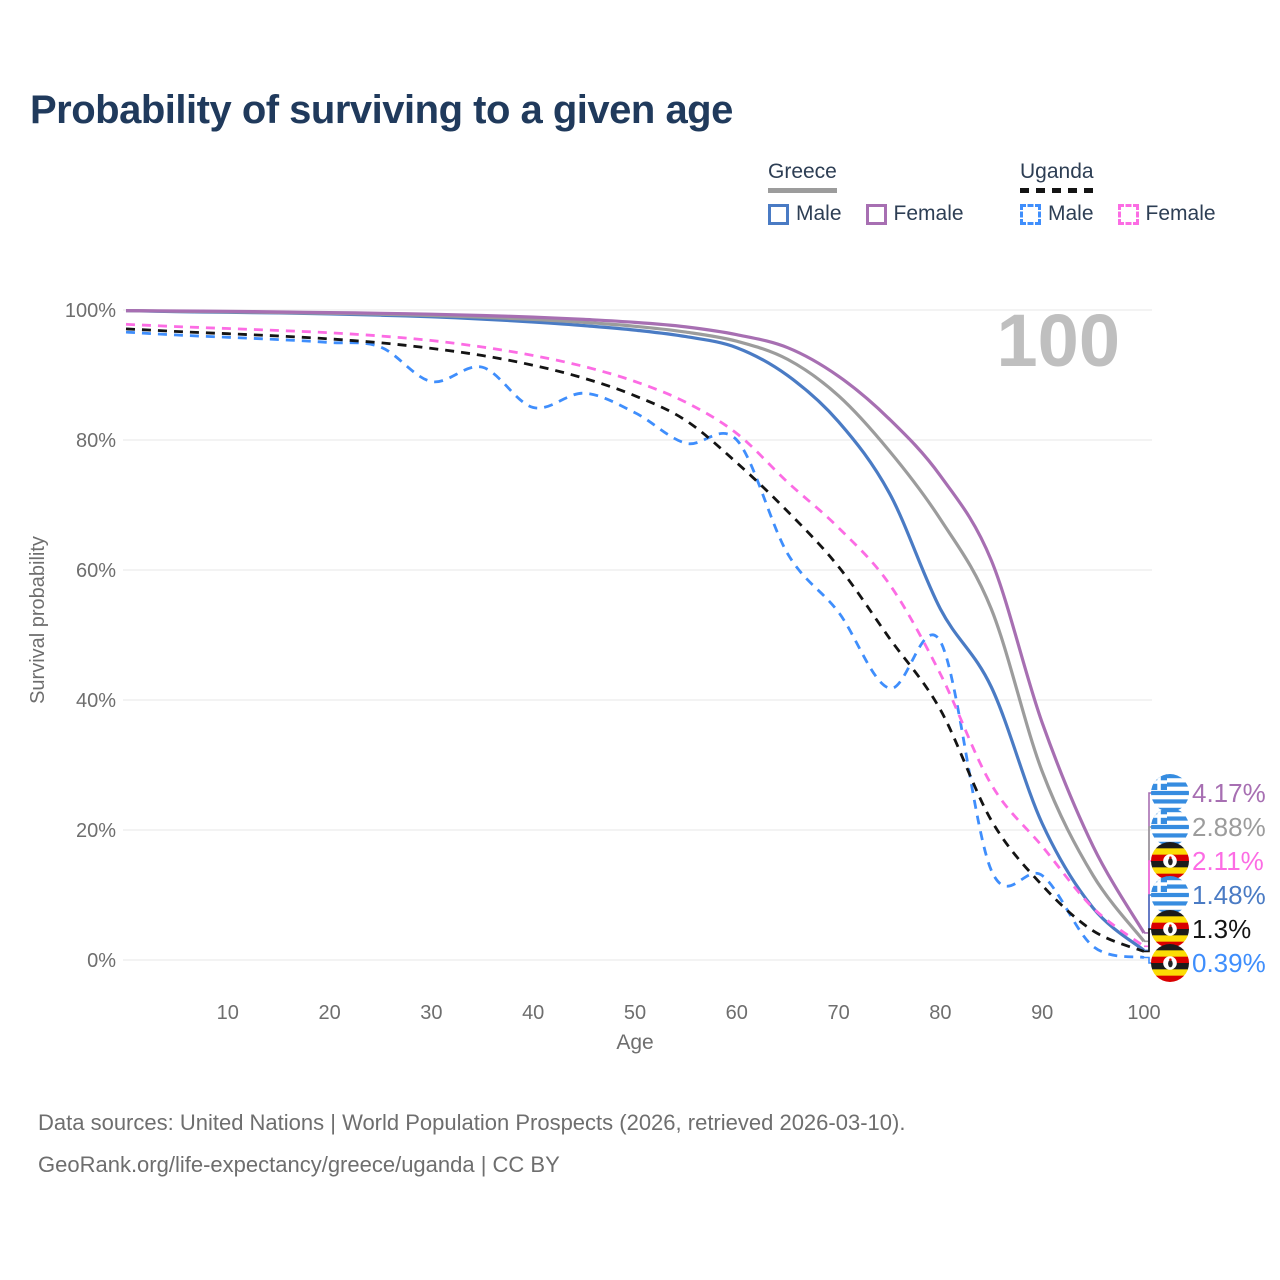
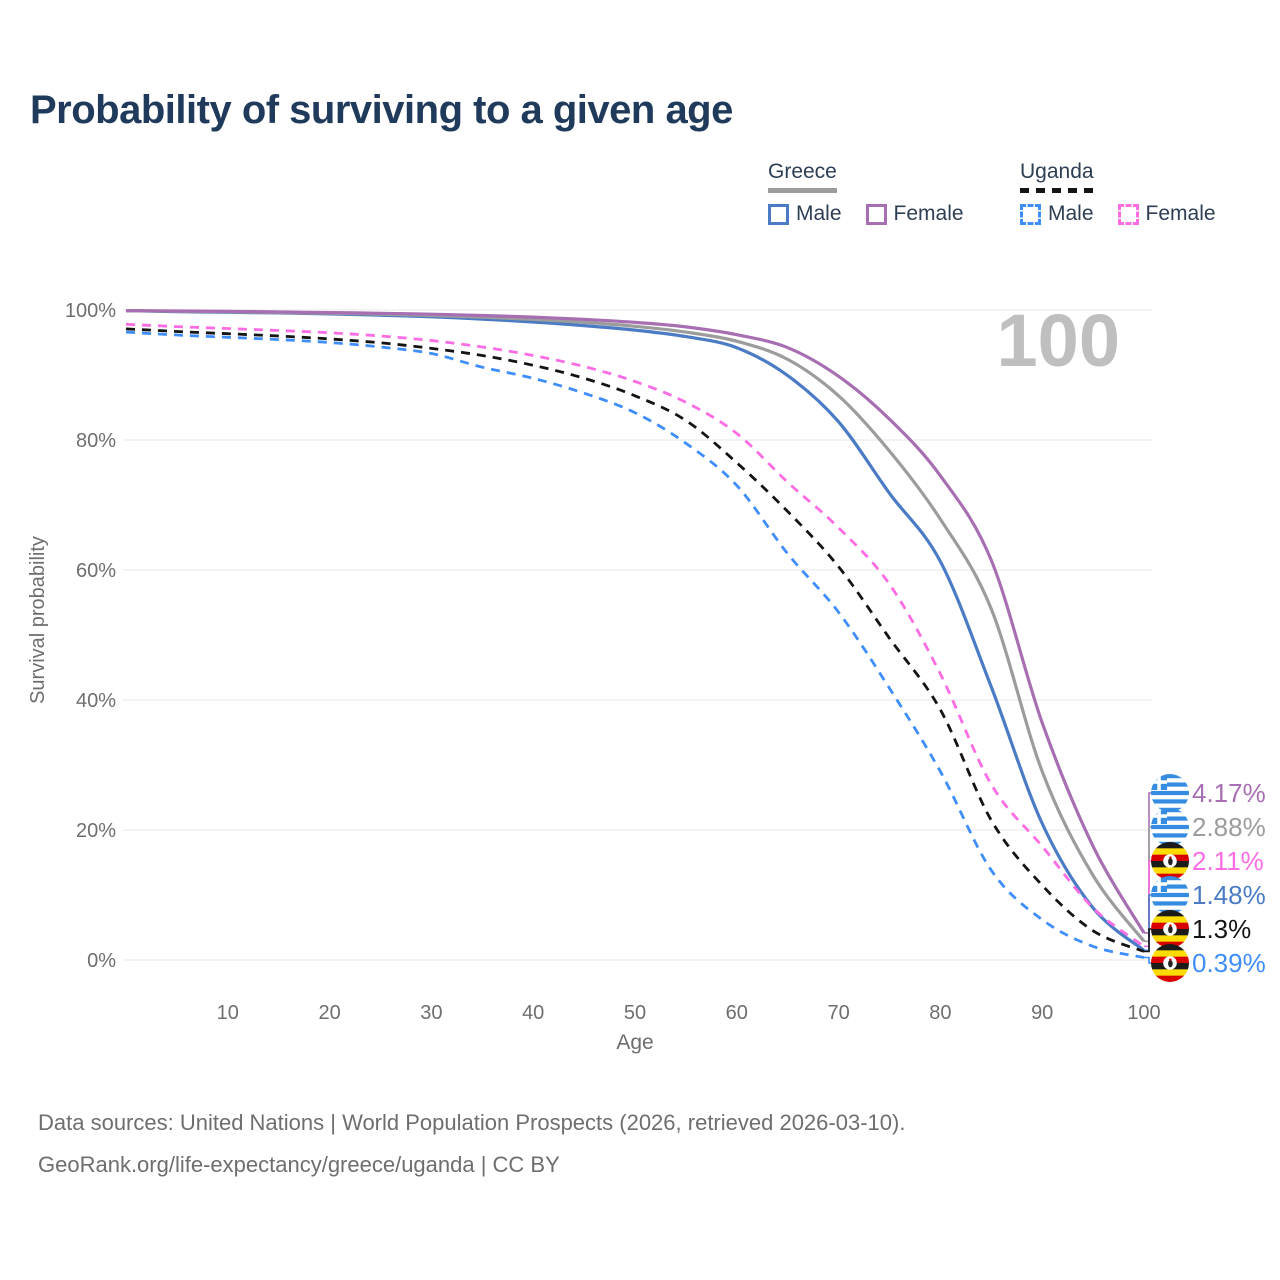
Uganda Male/30: 89% -> 93%
Uganda Male/40: 85% -> 90%
Uganda Male/60: 80% -> 73%
Greece Male/80: 54% -> 61%
Uganda Male/80: 49% -> 29%
Uganda Male/90: 13% -> 6%
